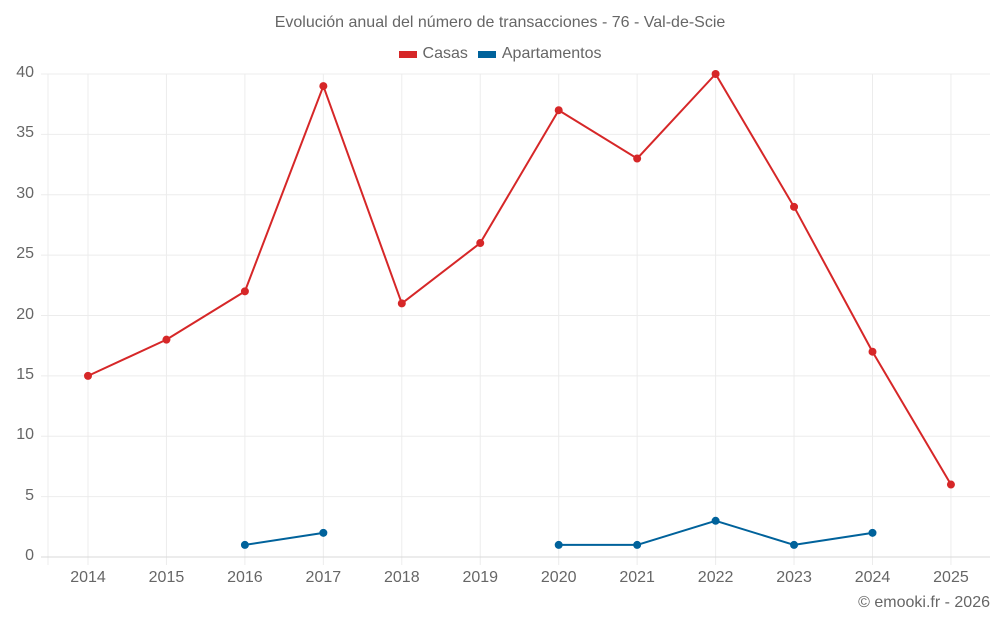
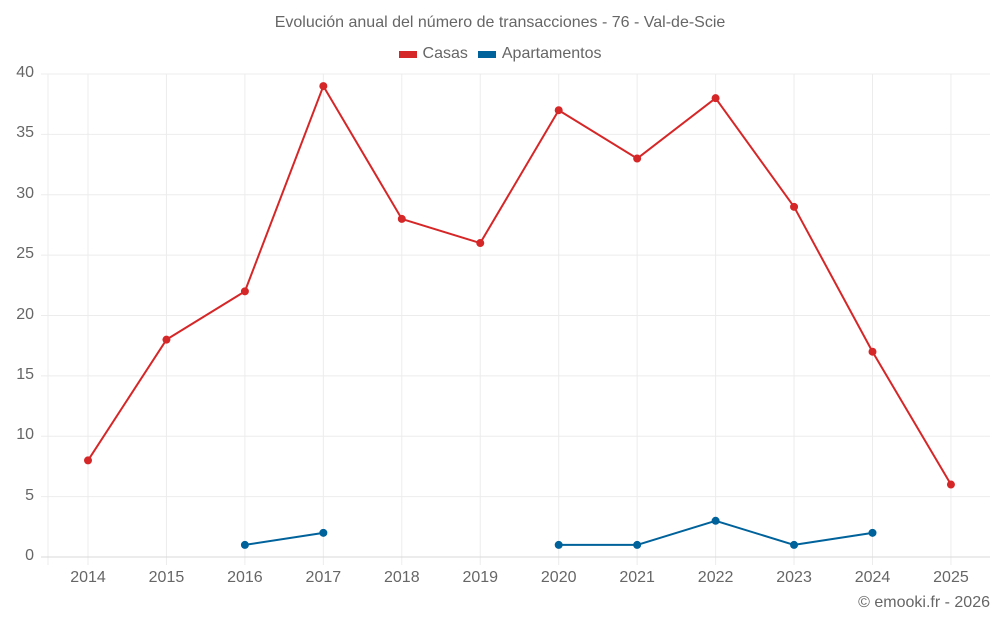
Casas/2014: 15 -> 8
Casas/2018: 21 -> 28
Casas/2022: 40 -> 38
